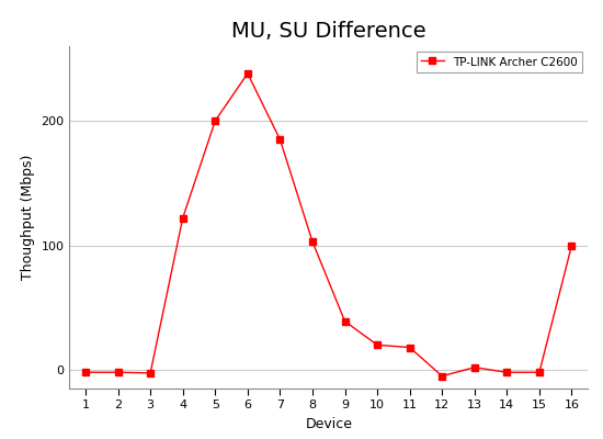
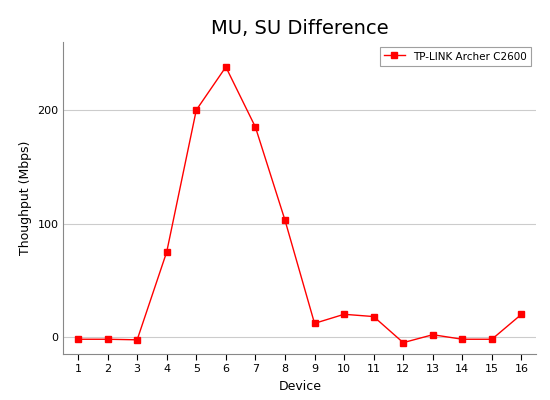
4: 122 -> 75
9: 39 -> 12
16: 100 -> 20
